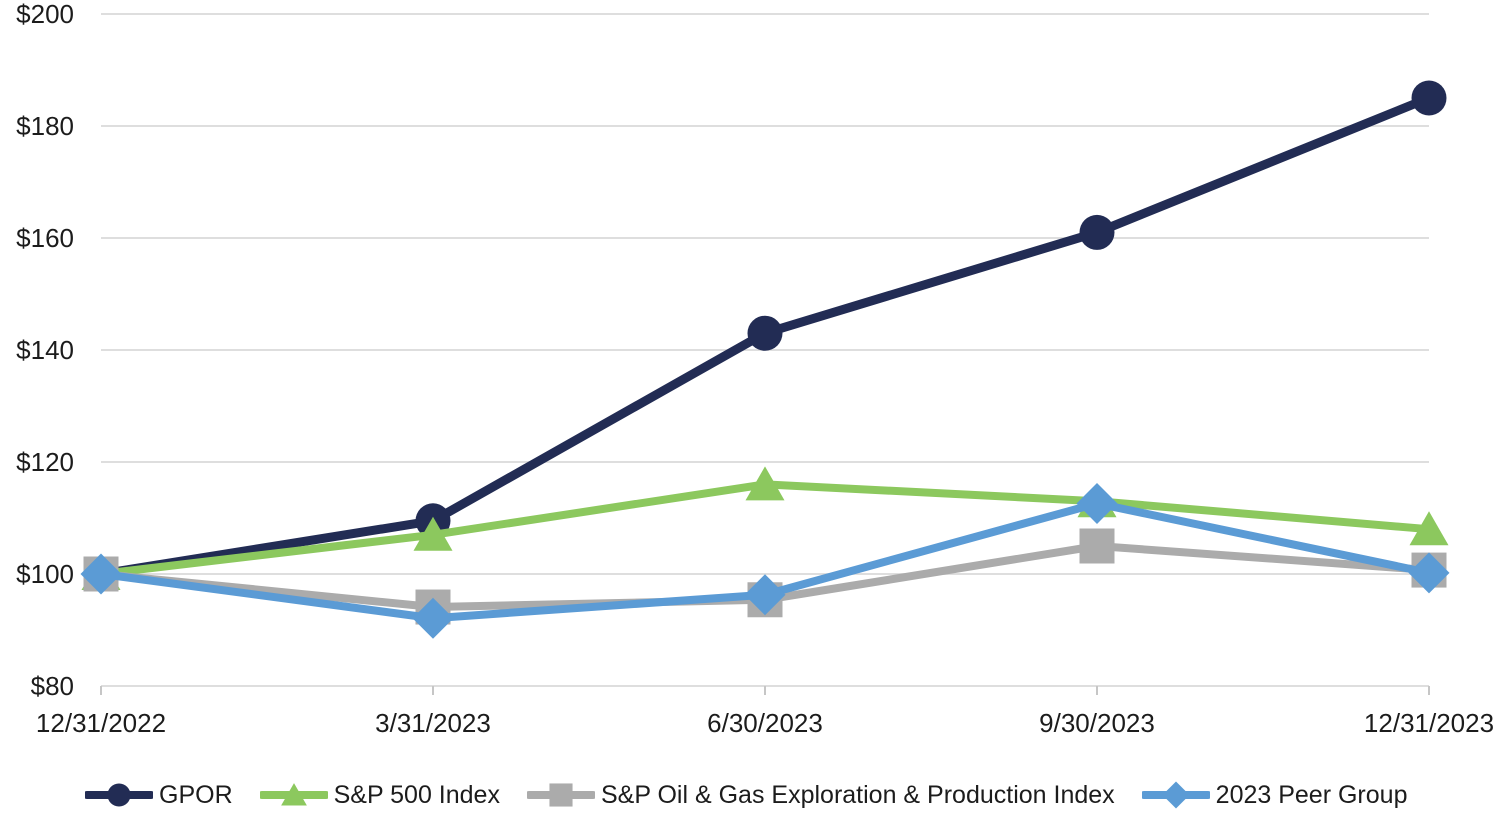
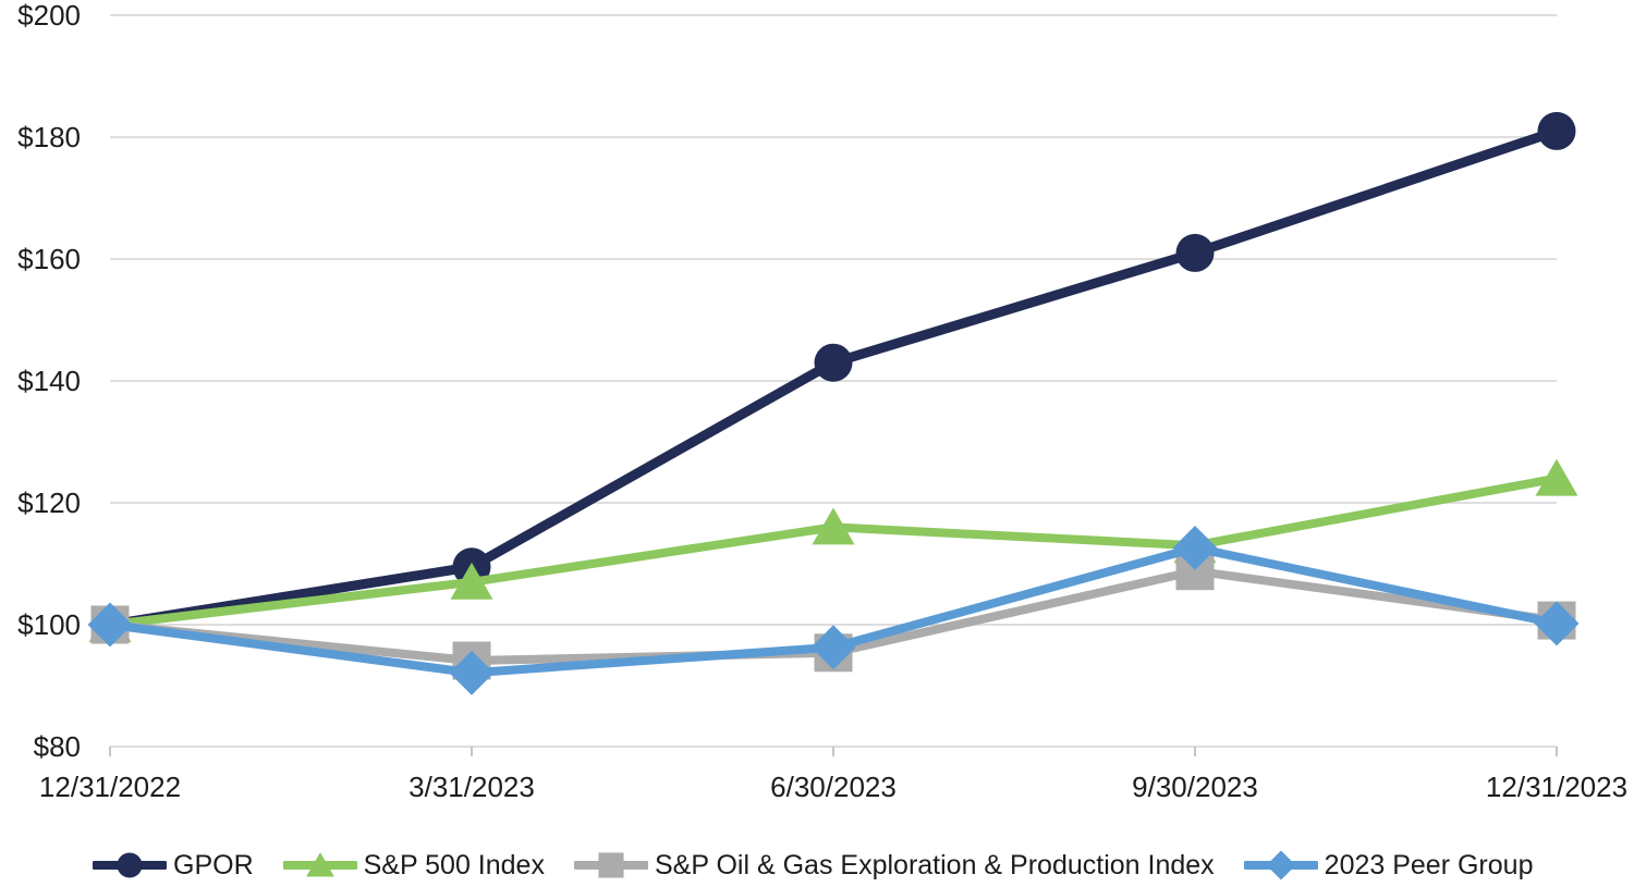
S&P Oil & Gas Exploration & Production Index/9/30/2023: $105 -> $109
GPOR/12/31/2023: $185 -> $181
S&P 500 Index/12/31/2023: $108 -> $124
